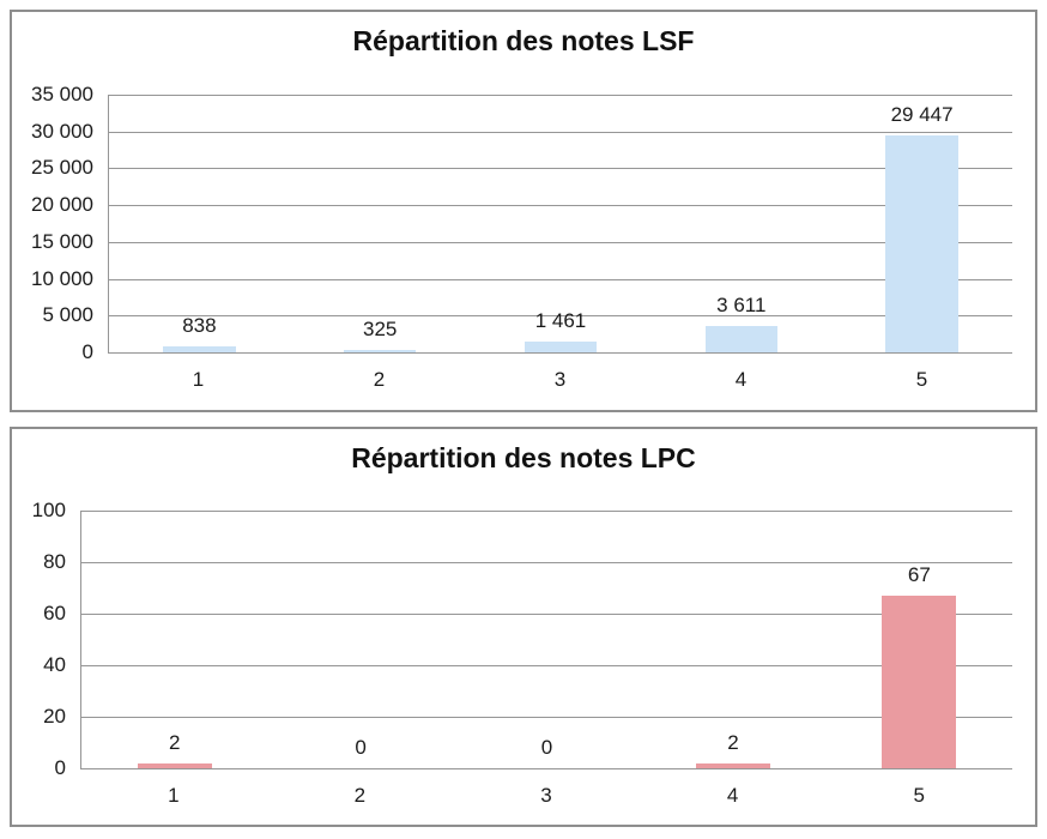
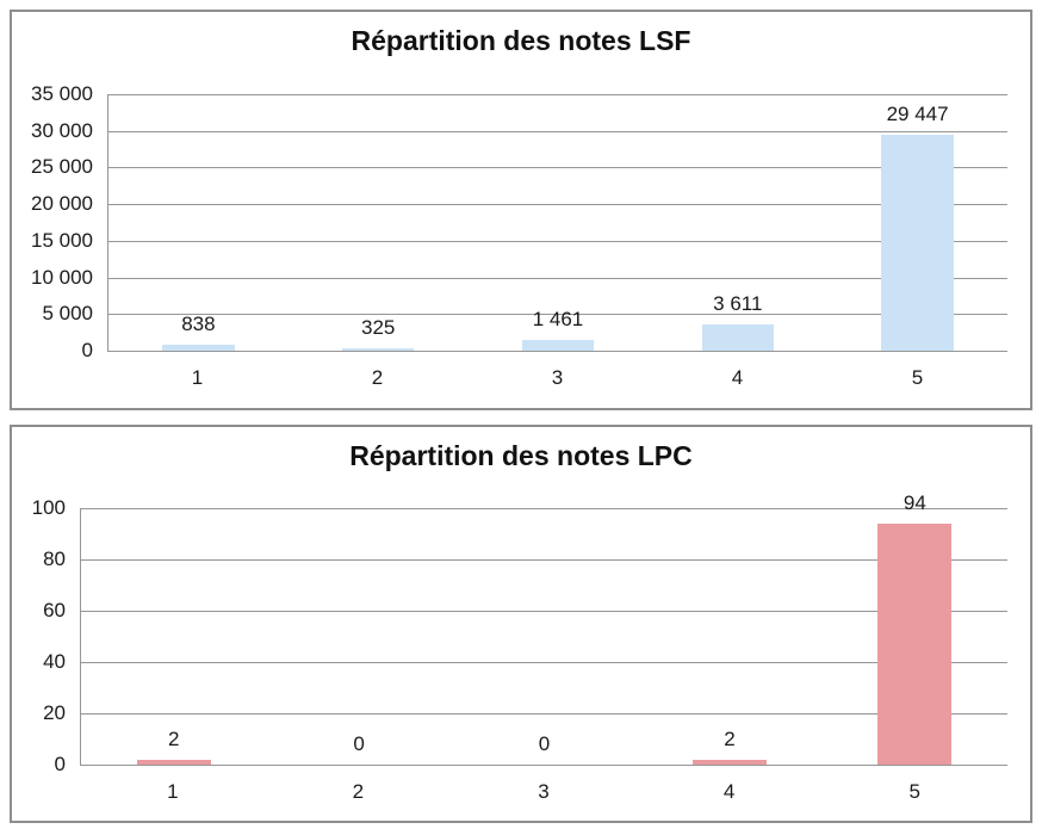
Répartition des notes LPC/5: 67 -> 94
